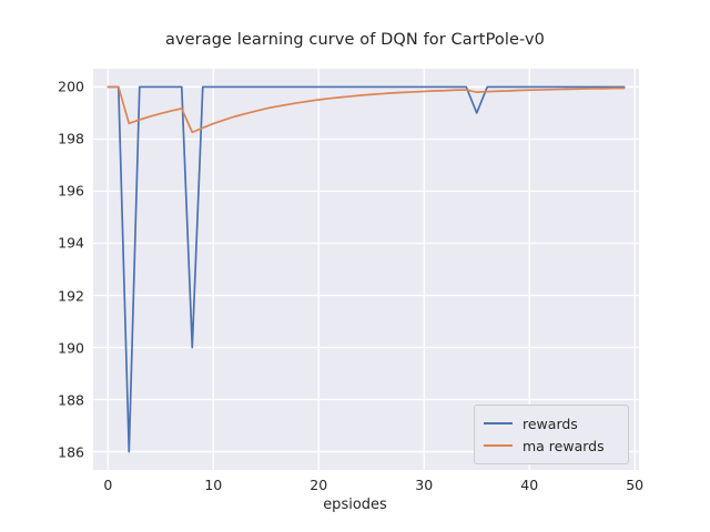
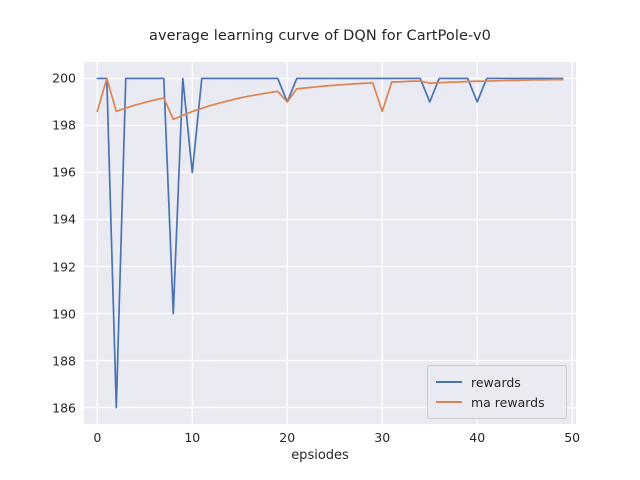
ma rewards/0: 200.0 -> 198.6
rewards/10: 200 -> 196
rewards/20: 200 -> 199
ma rewards/20: 199.5 -> 199.0
ma rewards/30: 199.8 -> 198.6
rewards/40: 200 -> 199
